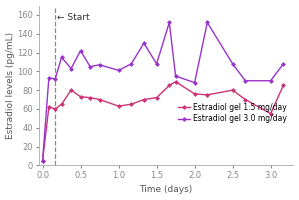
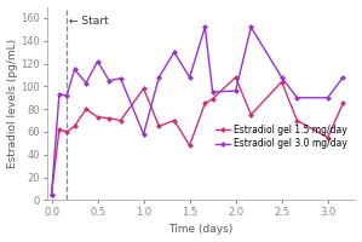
Estradiol gel 1.5 mg/day/1.0: 63 -> 98
Estradiol gel 3.0 mg/day/1.0: 101 -> 58
Estradiol gel 1.5 mg/day/1.5: 72 -> 48
Estradiol gel 1.5 mg/day/2.0: 76 -> 108
Estradiol gel 3.0 mg/day/2.0: 88 -> 96
Estradiol gel 1.5 mg/day/2.5: 80 -> 104
